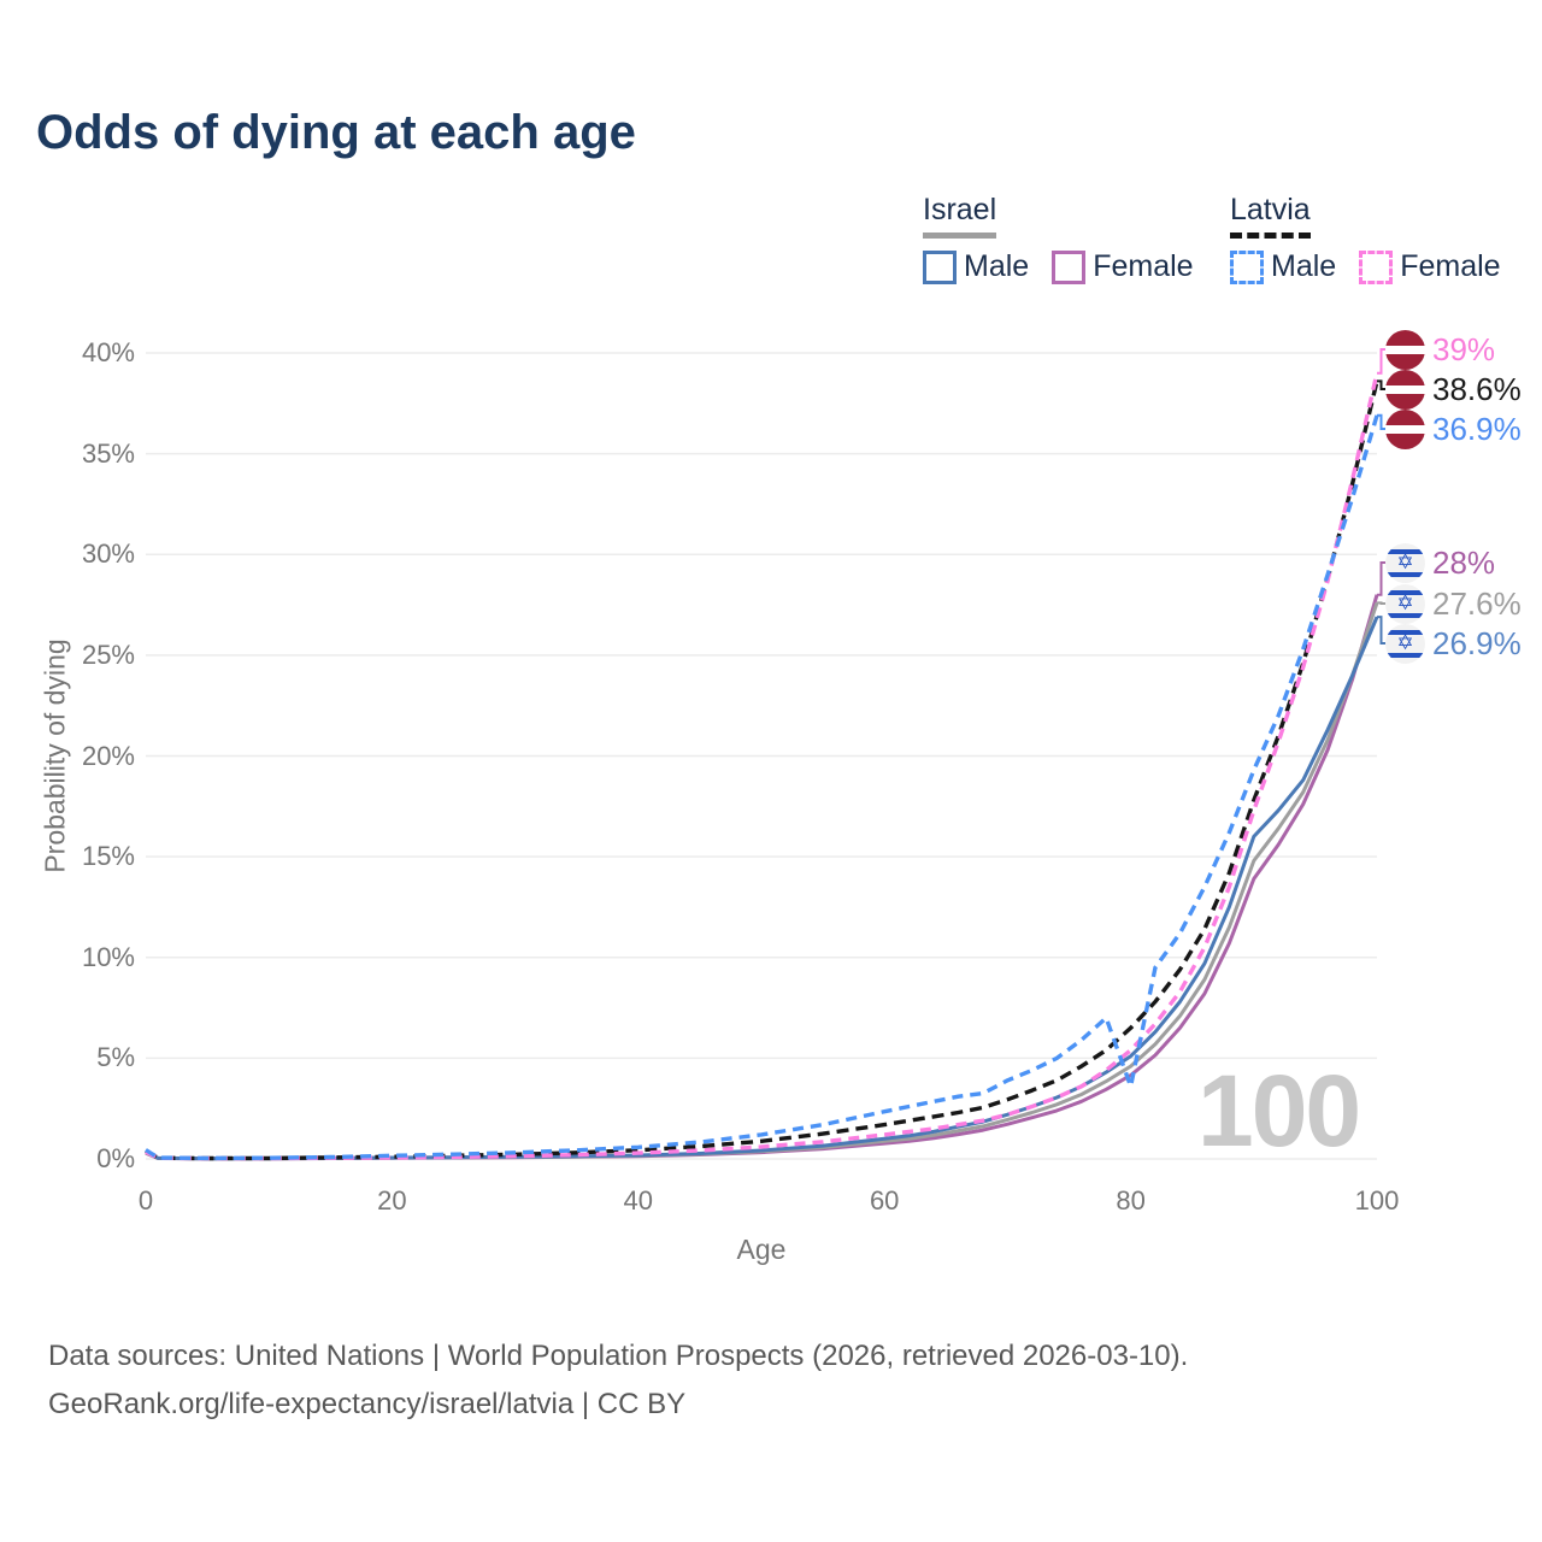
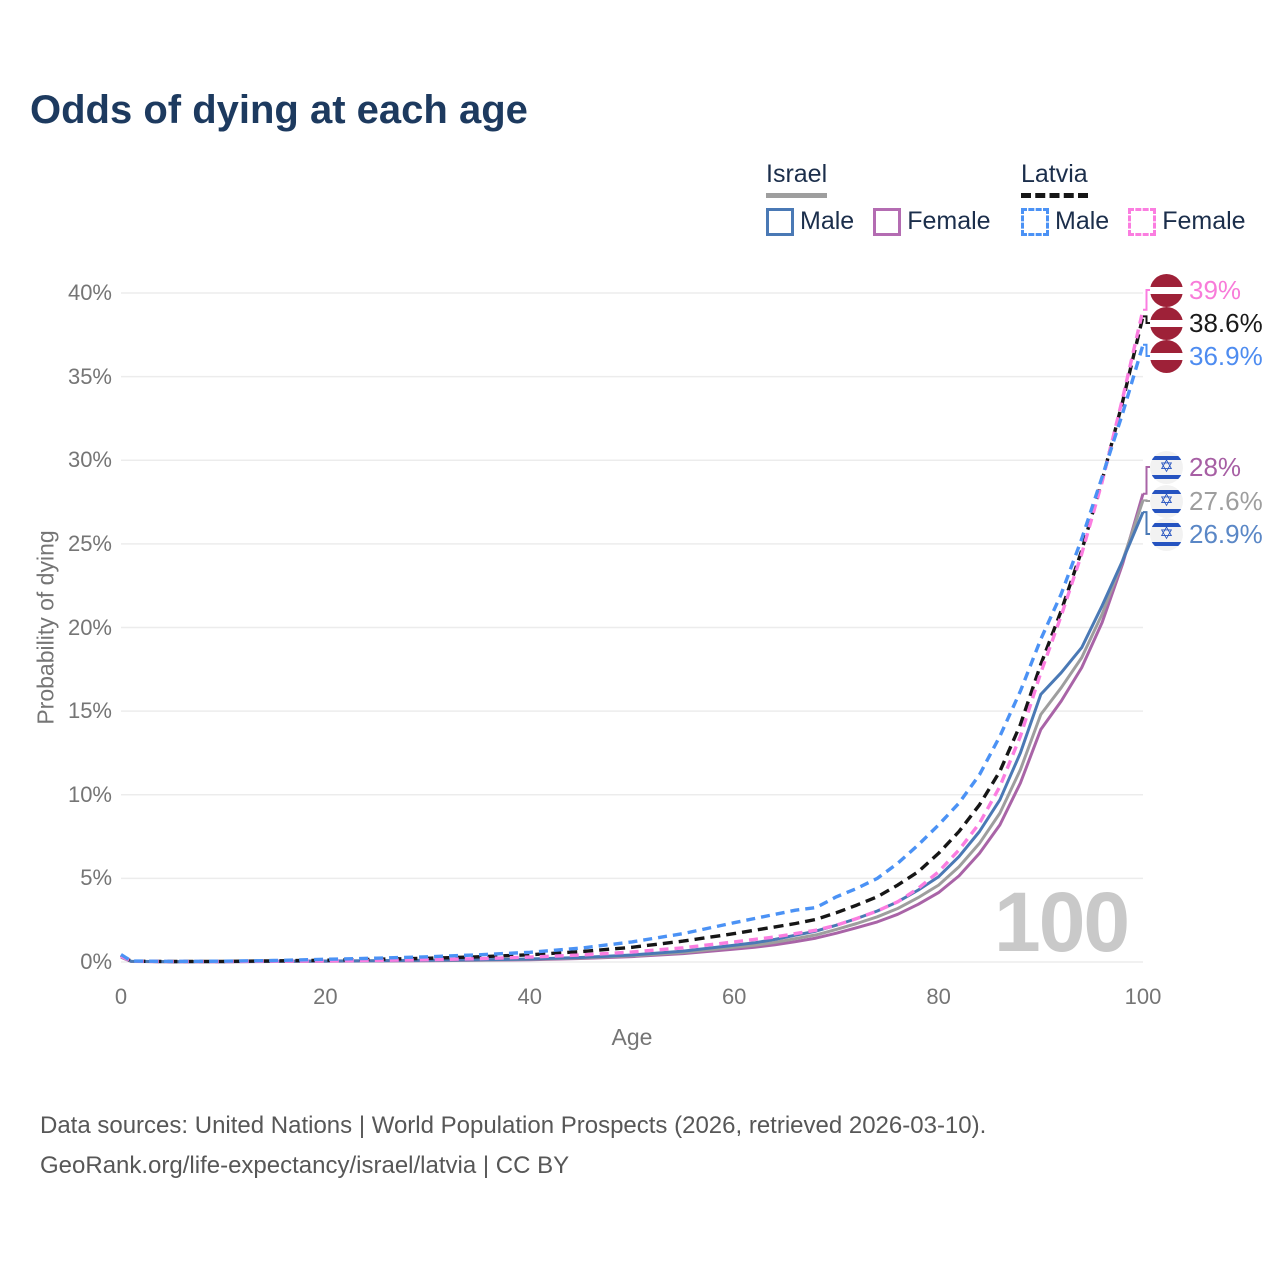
Latvia Male/80: 3.6% -> 8.2%
